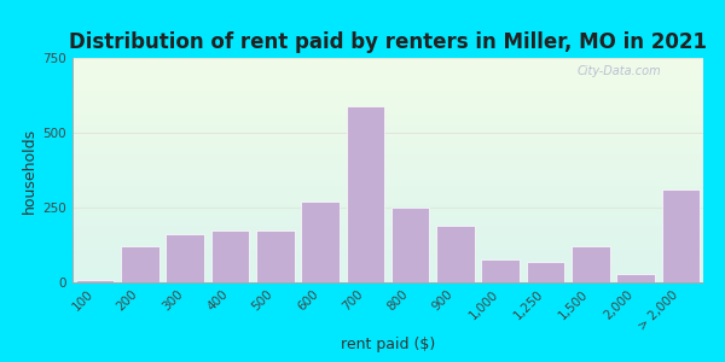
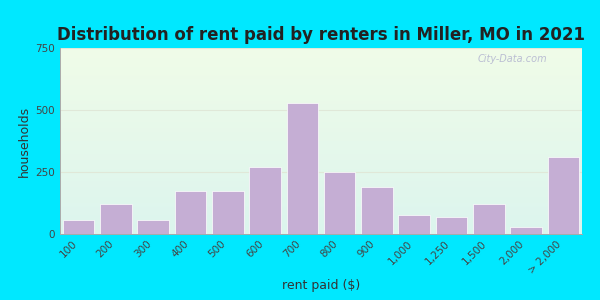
100: 10 -> 55
300: 160 -> 55
700: 590 -> 530
